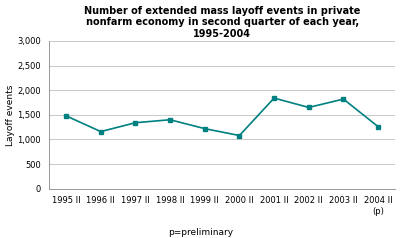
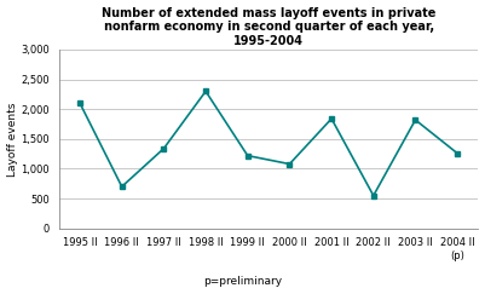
1995 II: 1,480 -> 2,100
1996 II: 1,160 -> 700
1998 II: 1,400 -> 2,300
2002 II: 1,650 -> 550
